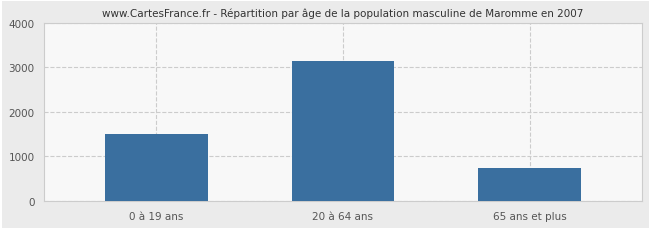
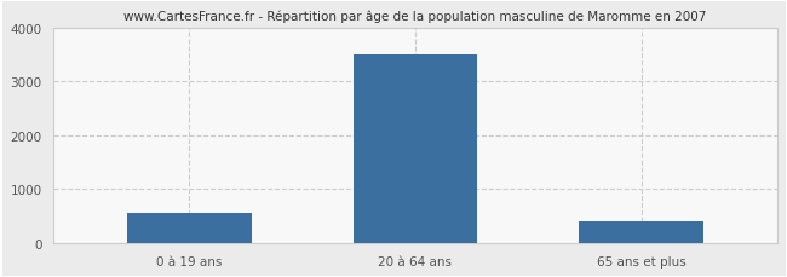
0 à 19 ans: 1510 -> 550
20 à 64 ans: 3150 -> 3500
65 ans et plus: 750 -> 400
